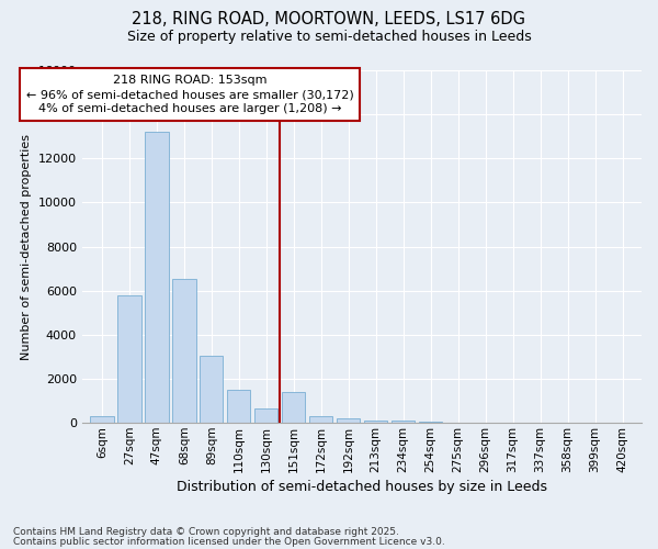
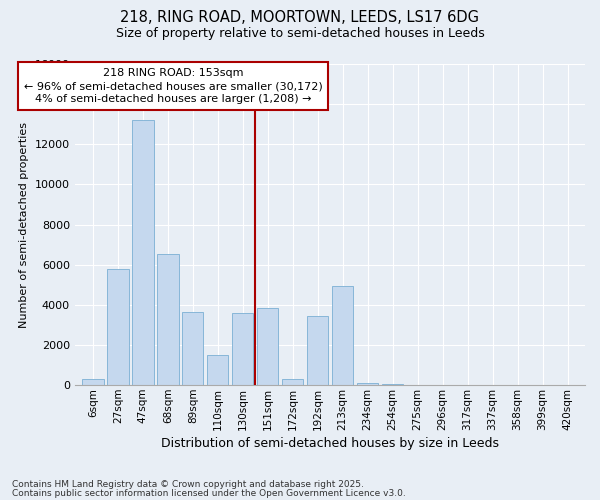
89sqm: 3050 -> 3650
130sqm: 650 -> 3600
151sqm: 1400 -> 3850
192sqm: 200 -> 3450
213sqm: 130 -> 4950
